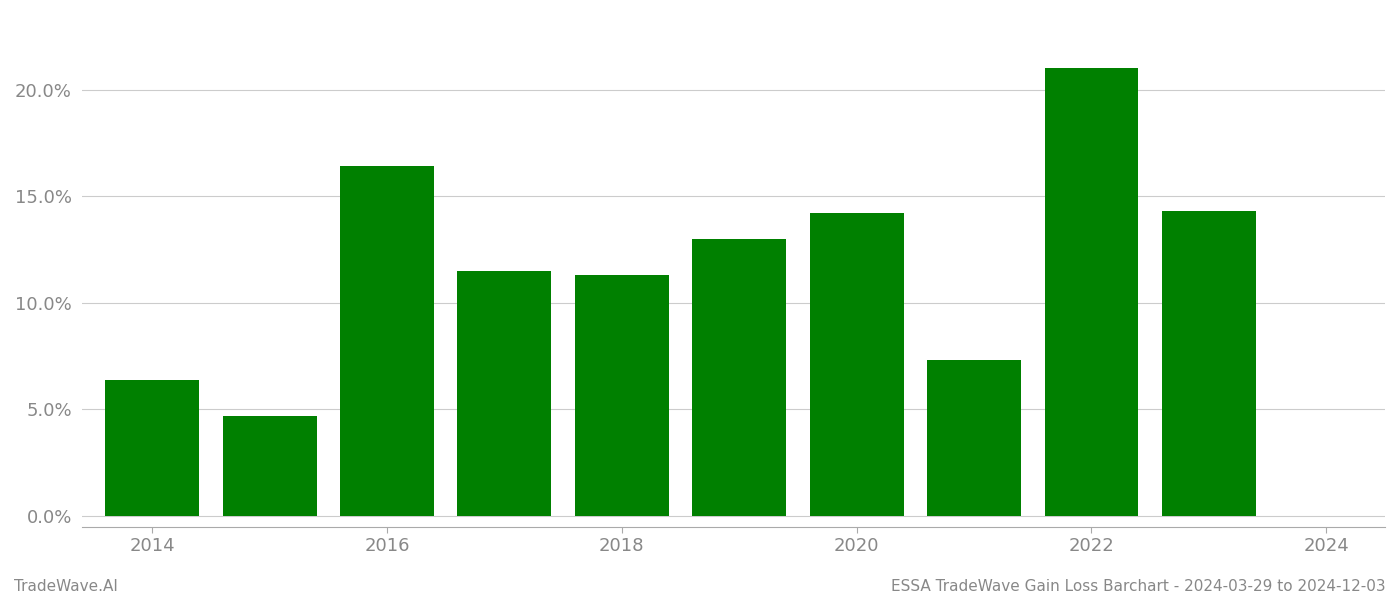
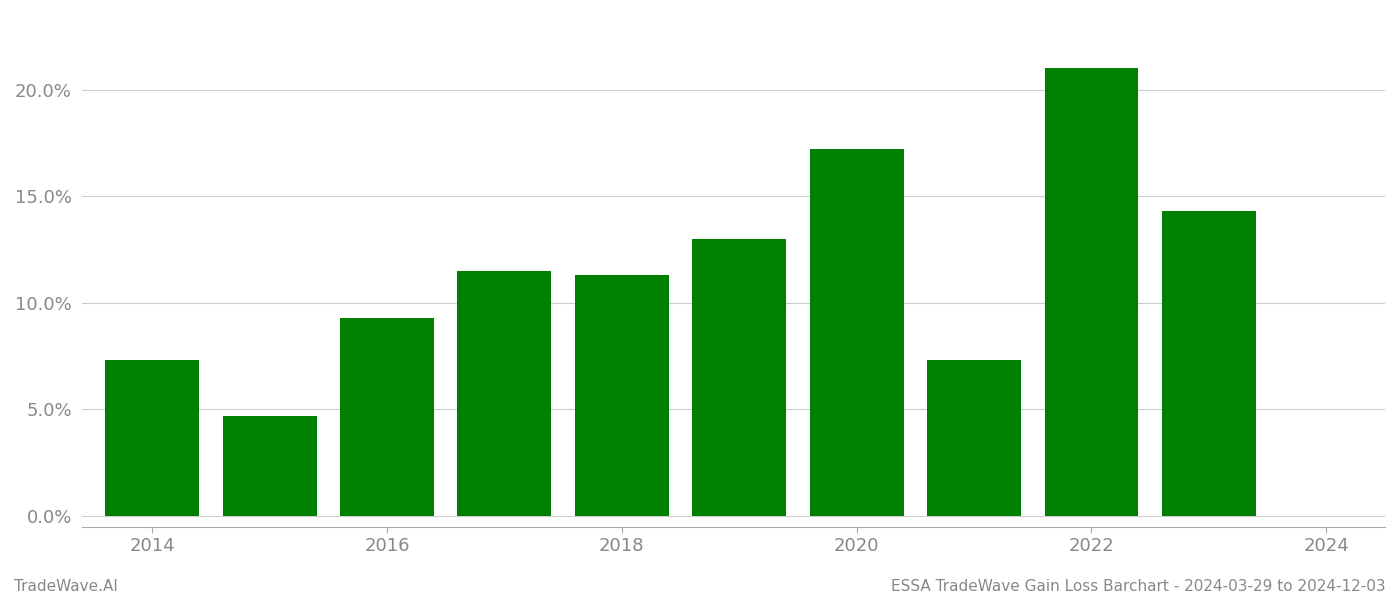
2014: 6.4% -> 7.3%
2016: 16.4% -> 9.3%
2020: 14.2% -> 17.2%
